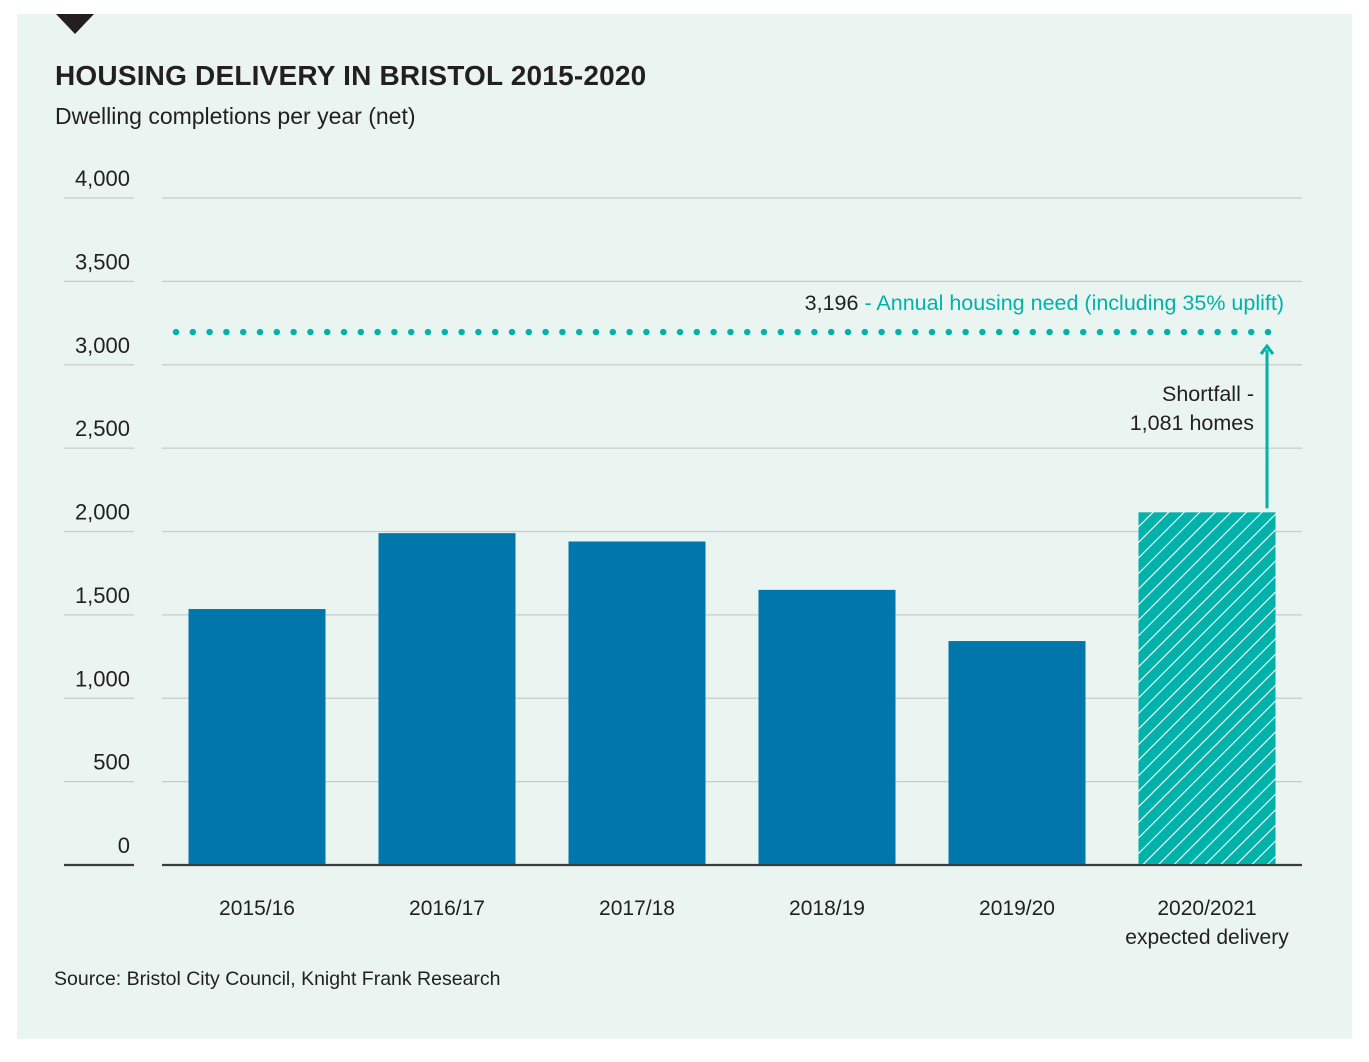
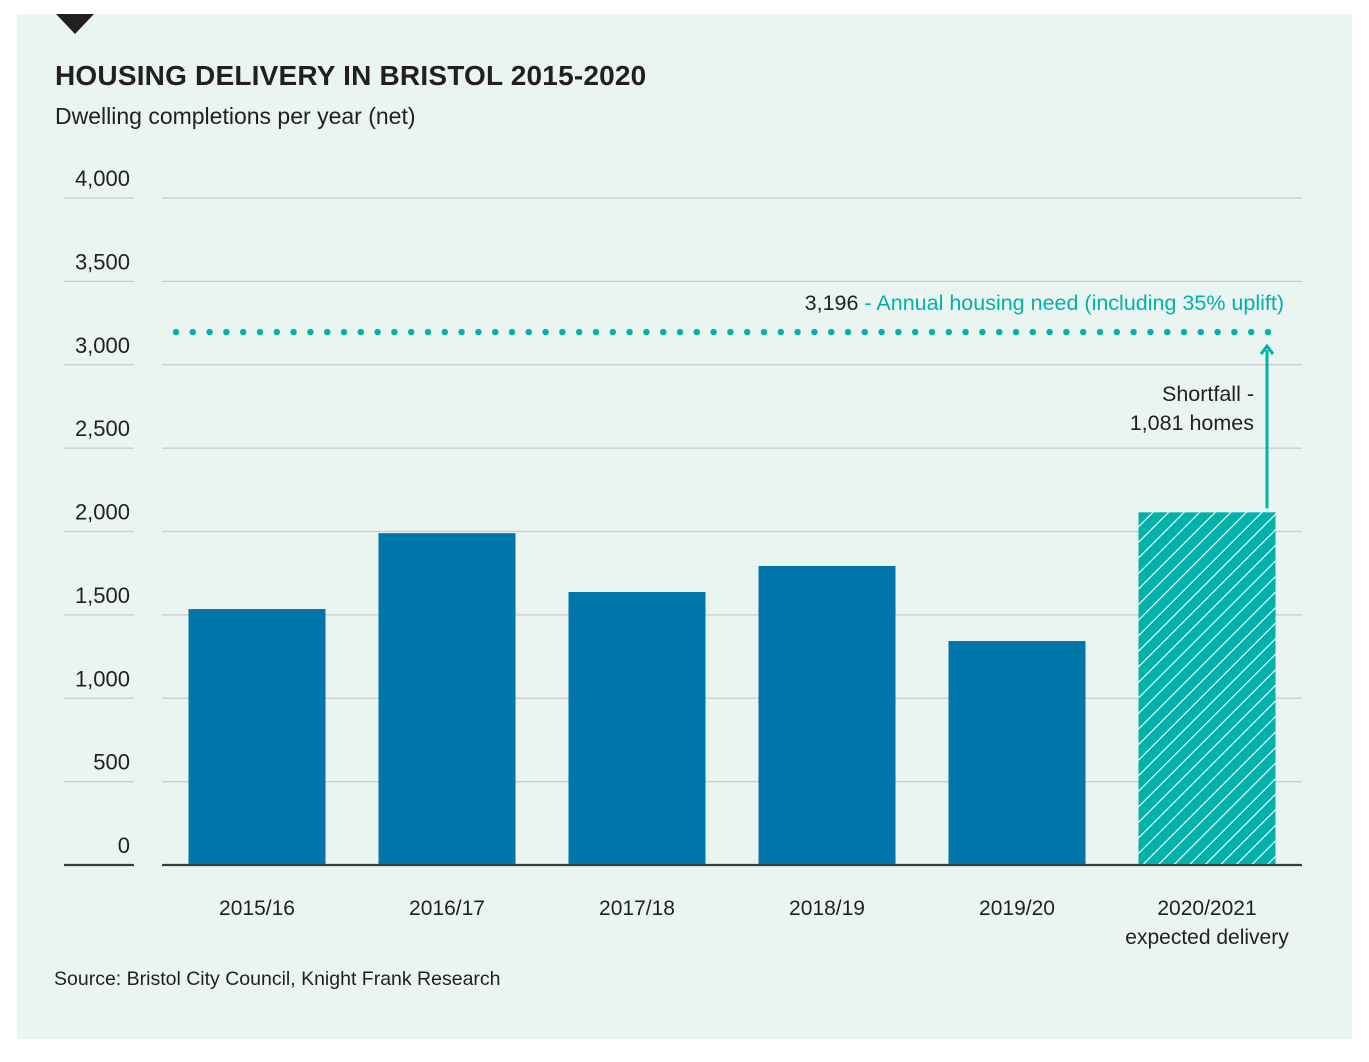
2017/18: 1940 -> 1640
2018/19: 1650 -> 1790
